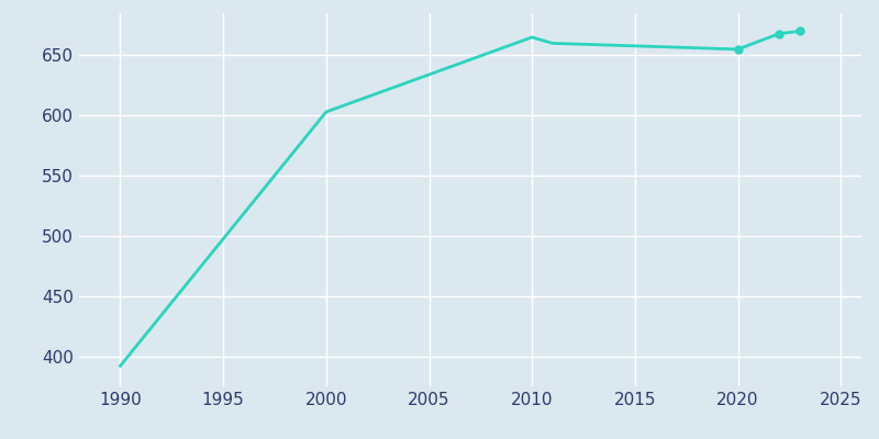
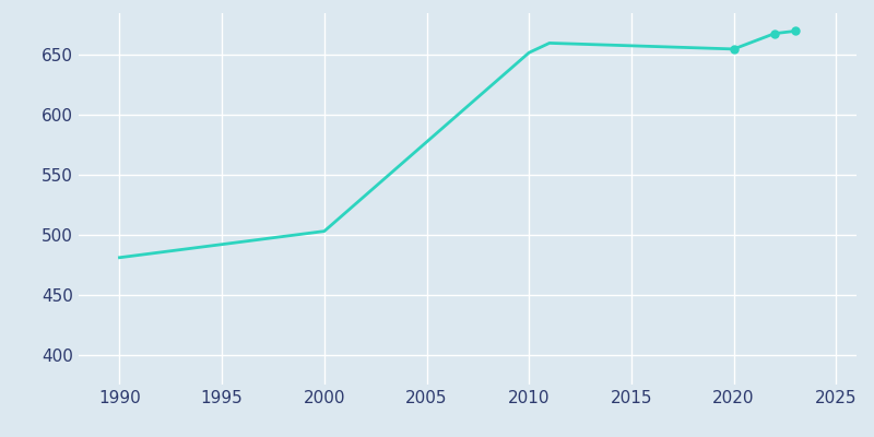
1990: 392 -> 481
2000: 603 -> 503
2010: 665 -> 652
